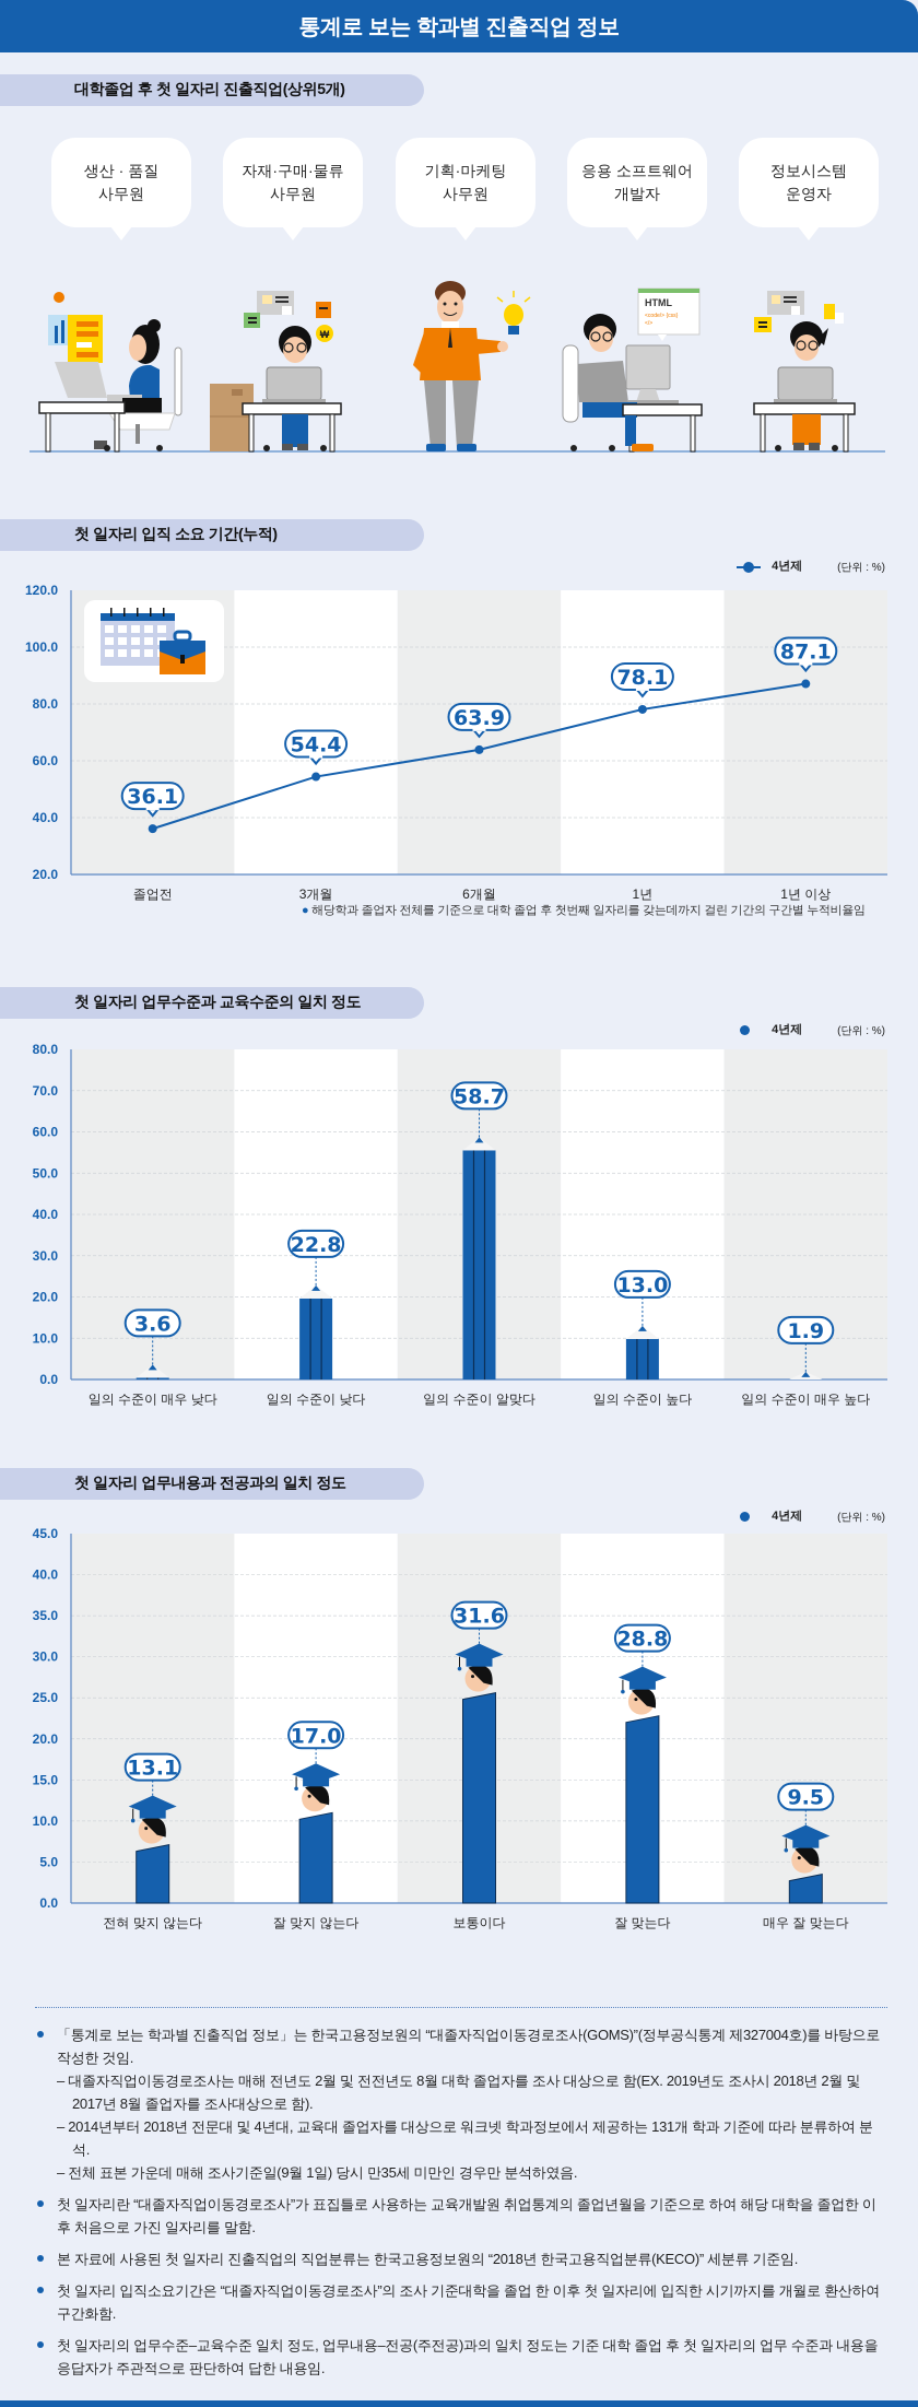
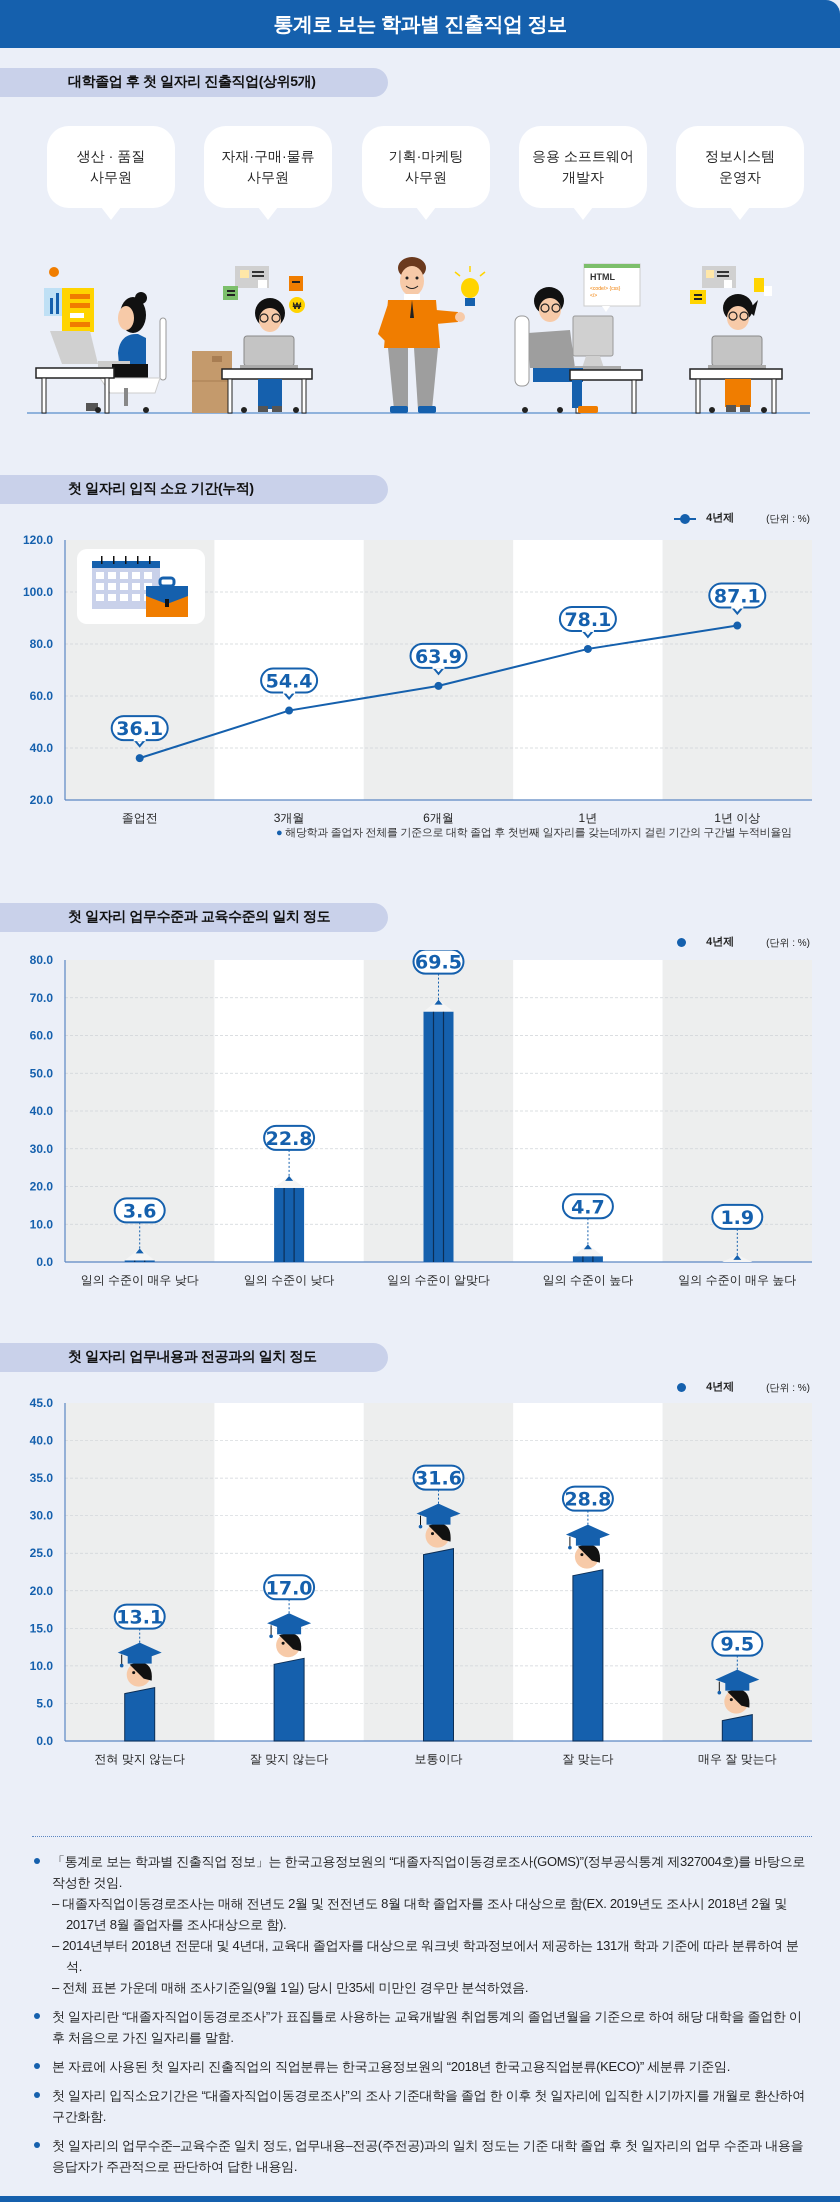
첫 일자리 업무수준과 교육수준의 일치 정도/일의 수준이 알맞다: 58.7 -> 69.5
첫 일자리 업무수준과 교육수준의 일치 정도/일의 수준이 높다: 13.0 -> 4.7
